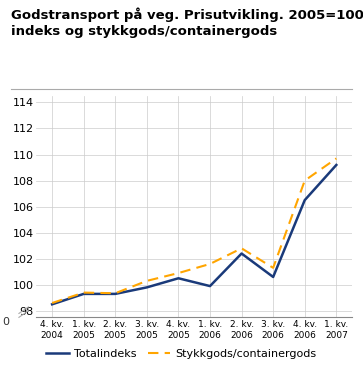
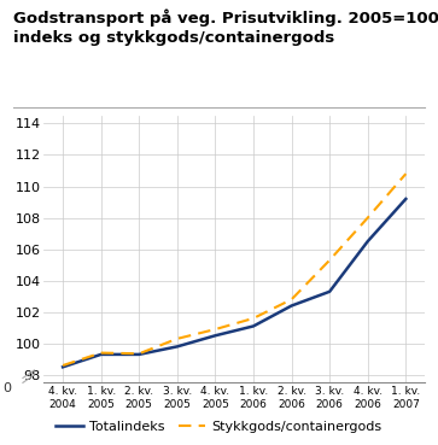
Totalindeks/1. kv. 2006: 99.9 -> 101.1
Totalindeks/3. kv. 2006: 100.6 -> 103.3
Stykkgods/containergods/3. kv. 2006: 101.3 -> 105.3
Stykkgods/containergods/1. kv. 2007: 109.7 -> 110.8
